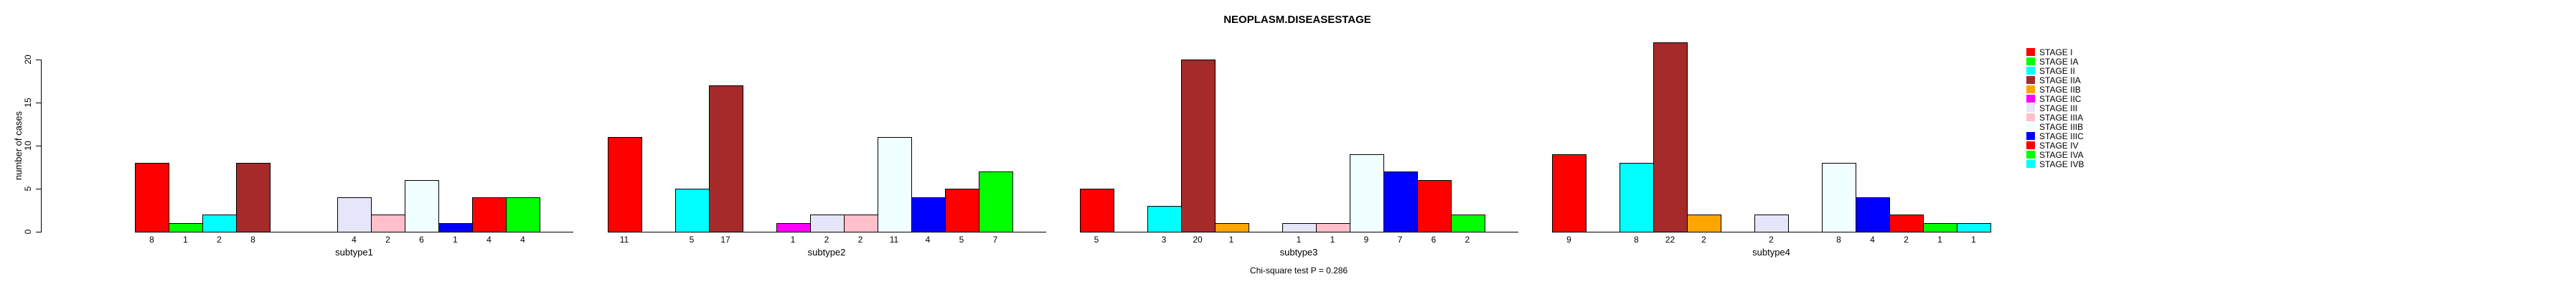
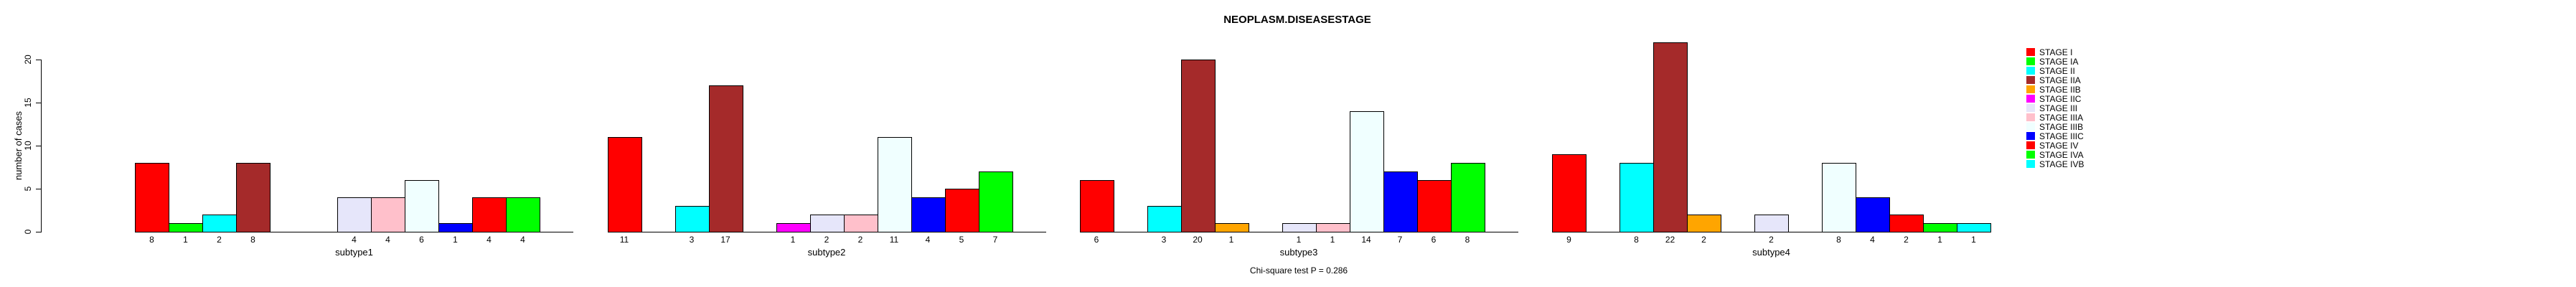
STAGE IIIA/subtype1: 2 -> 4
STAGE II/subtype2: 5 -> 3
STAGE I/subtype3: 5 -> 6
STAGE IIIB/subtype3: 9 -> 14
STAGE IVA/subtype3: 2 -> 8
